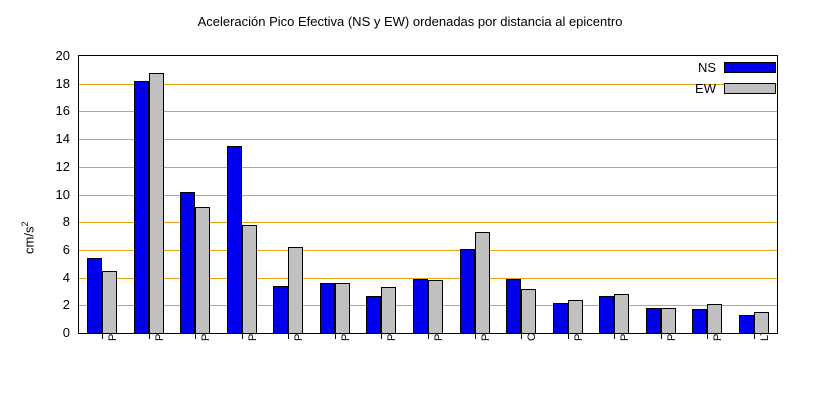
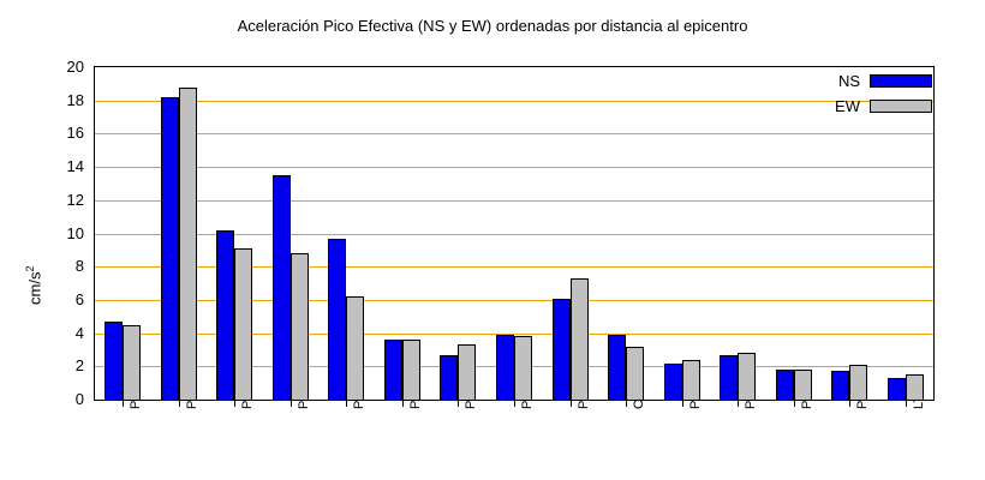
NS/PFNR: 5.4 -> 4.7
EW/PRCH: 7.8 -> 8.8
NS/PGOL: 3.4 -> 9.7
